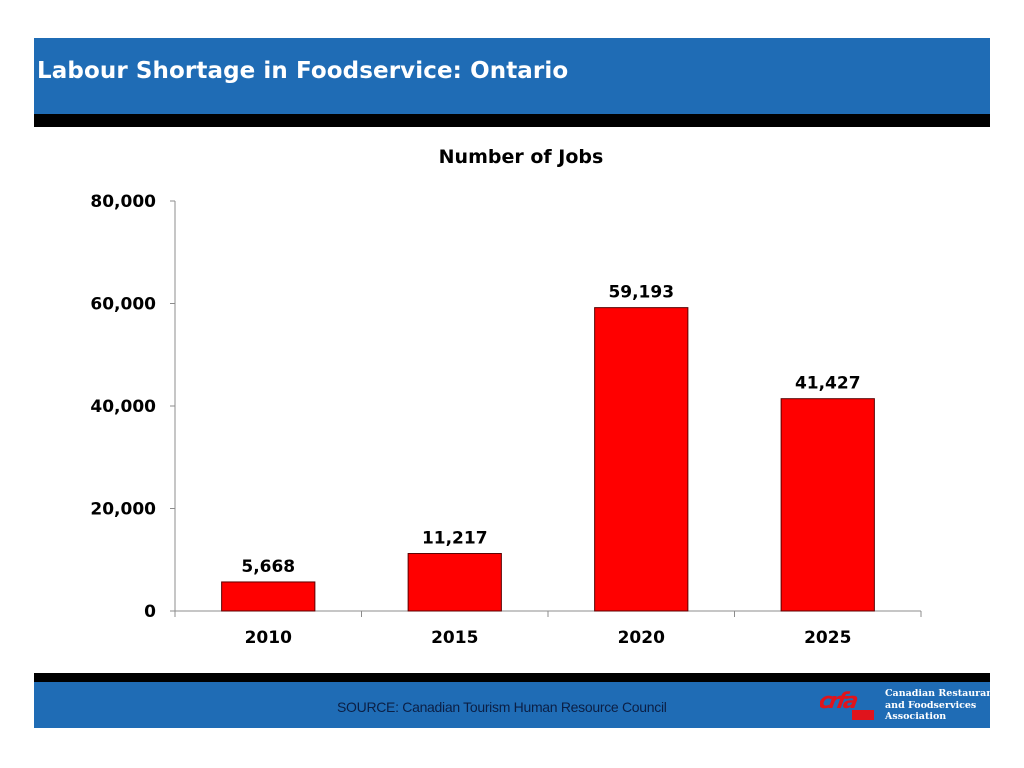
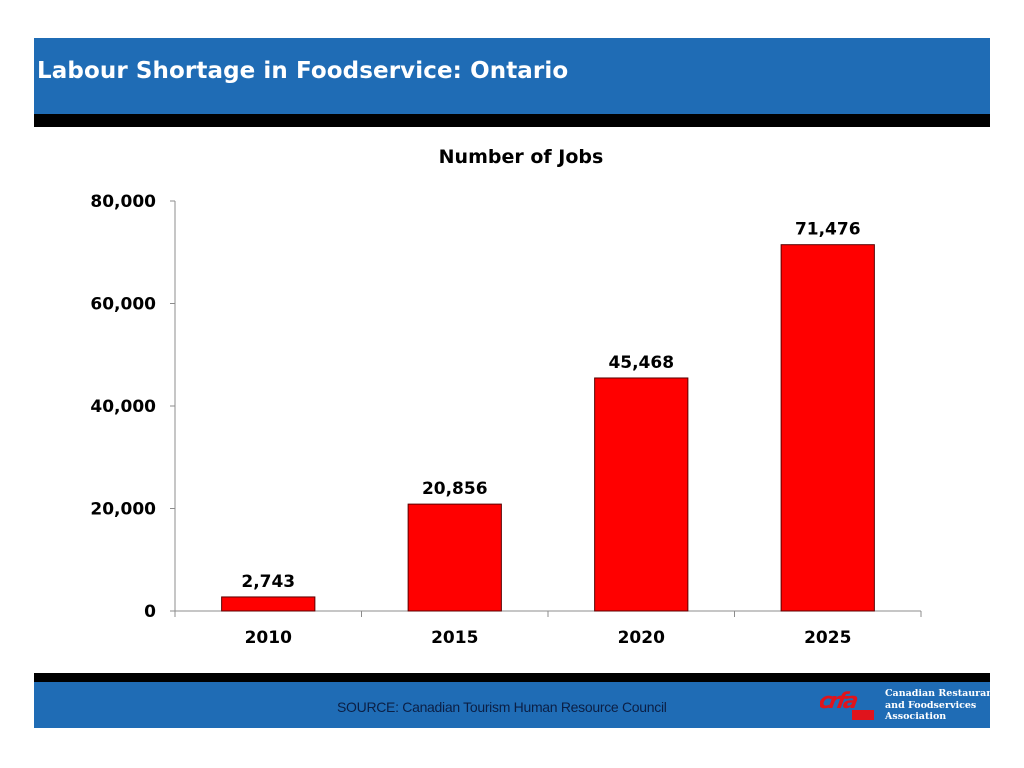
2010: 5,668 -> 2,743
2015: 11,217 -> 20,856
2020: 59,193 -> 45,468
2025: 41,427 -> 71,476
